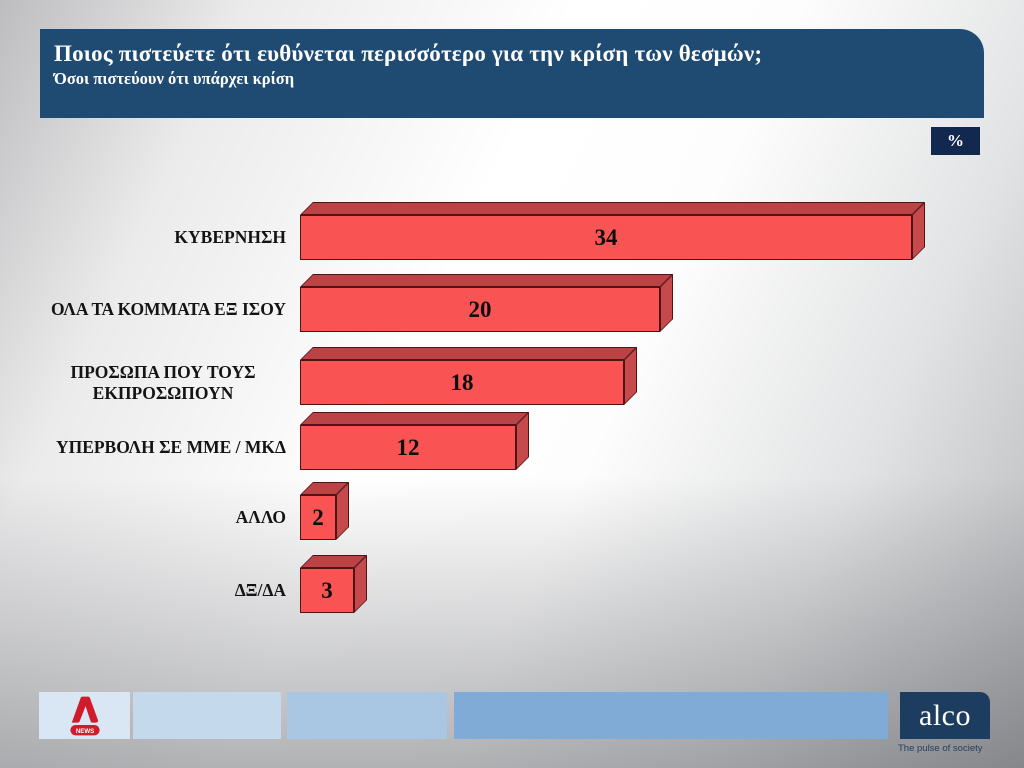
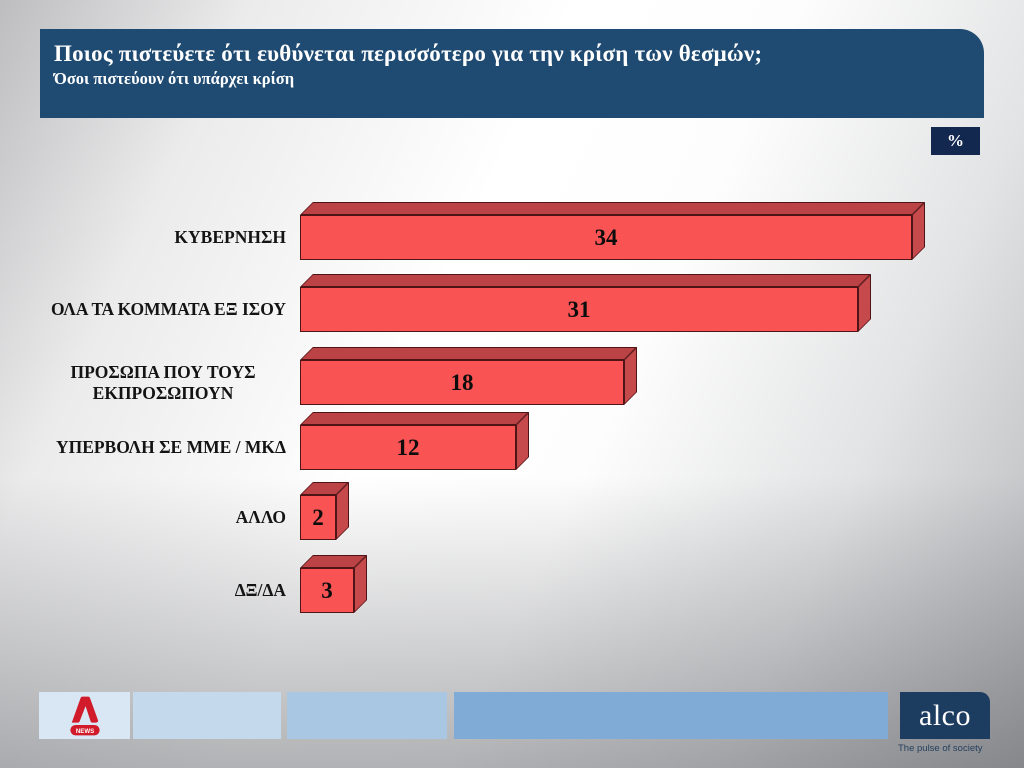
ΟΛΑ ΤΑ ΚΟΜΜΑΤΑ ΕΞ ΙΣΟΥ: 20 -> 31
